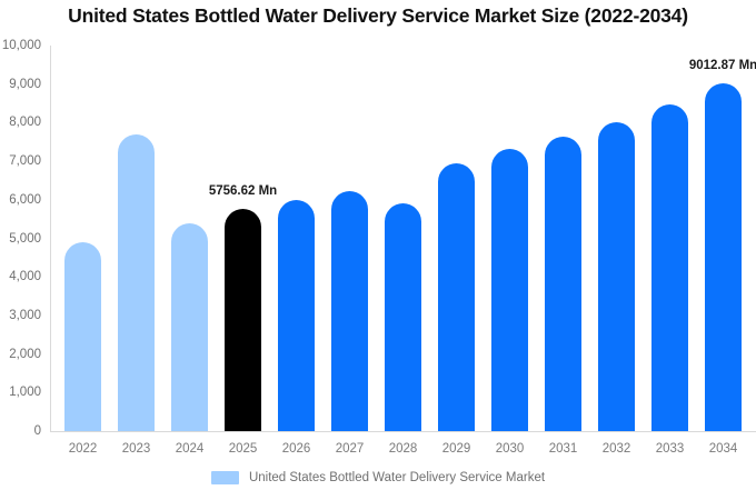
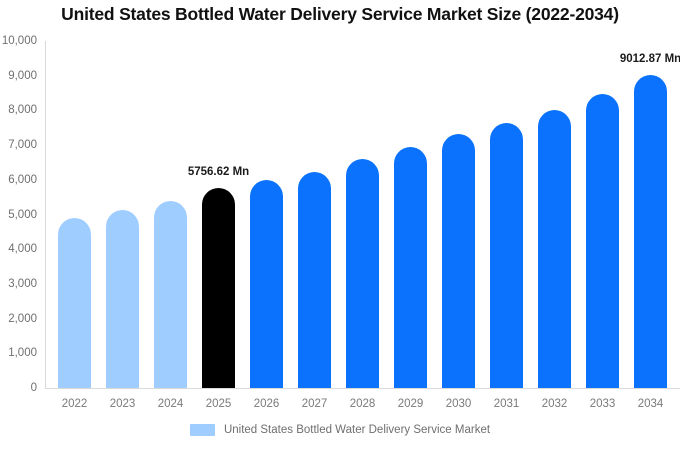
2023: 7700 -> 5100
2028: 5900 -> 6600
